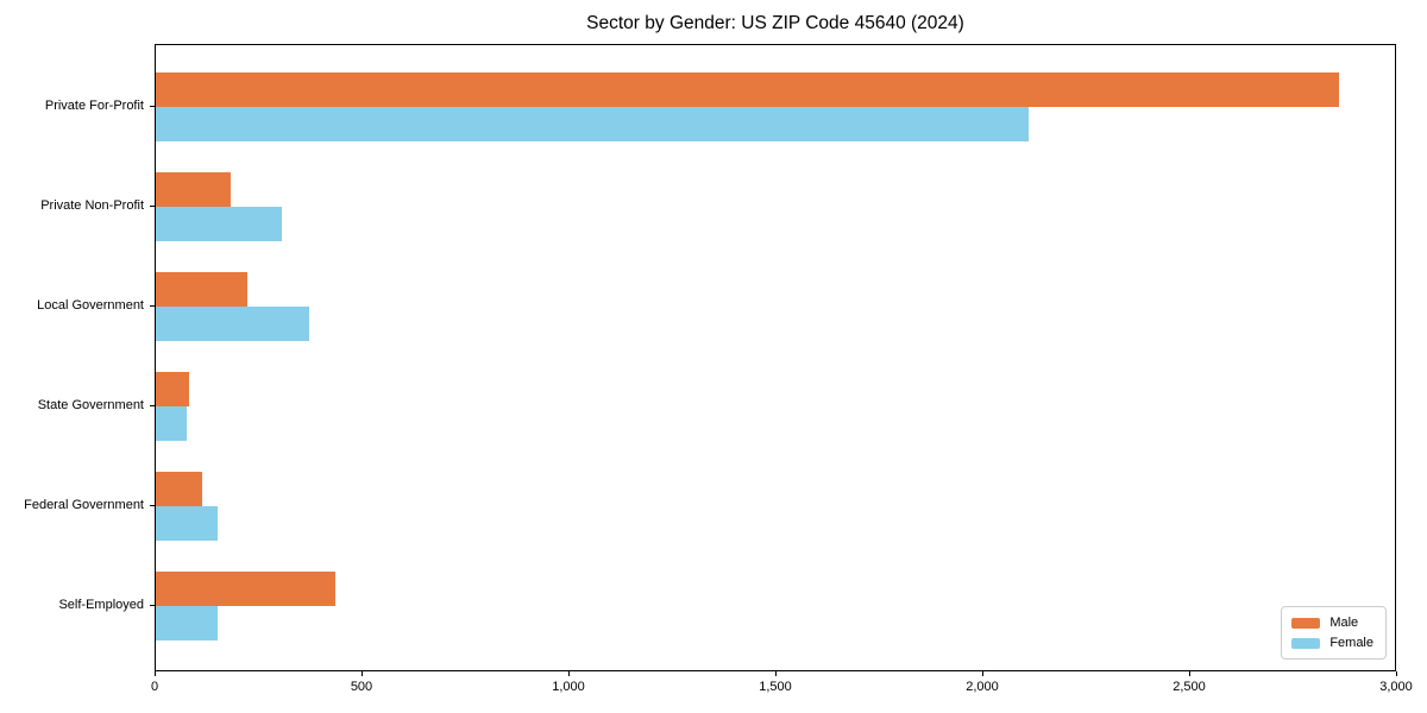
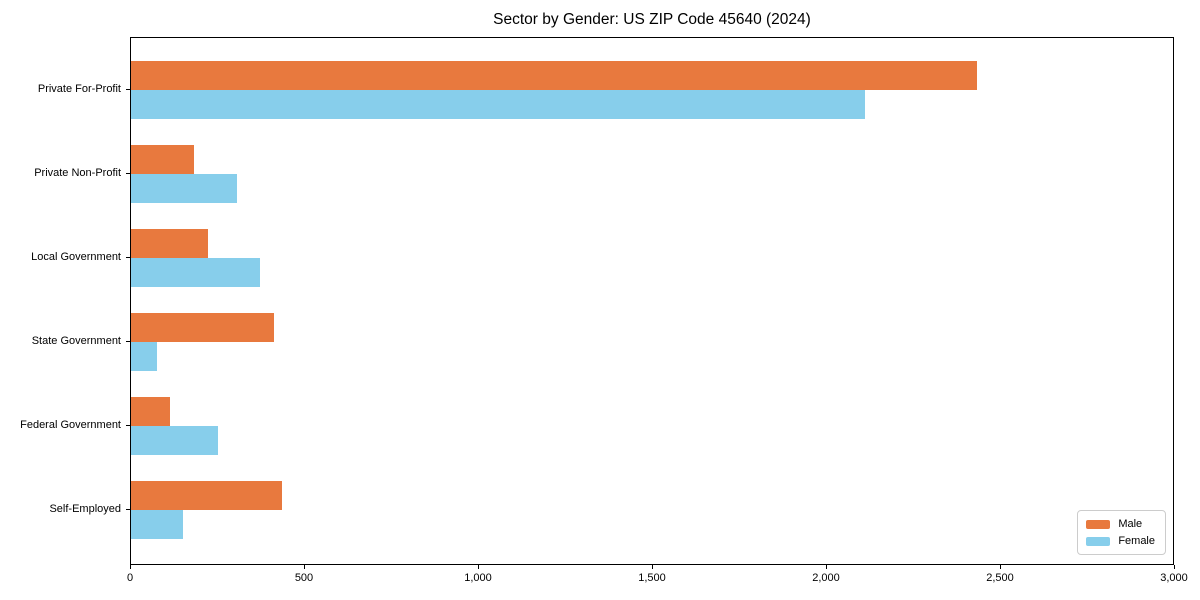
Male/Private For-Profit: 2860 -> 2430
Male/State Government: 80 -> 410
Female/Federal Government: 150 -> 250
